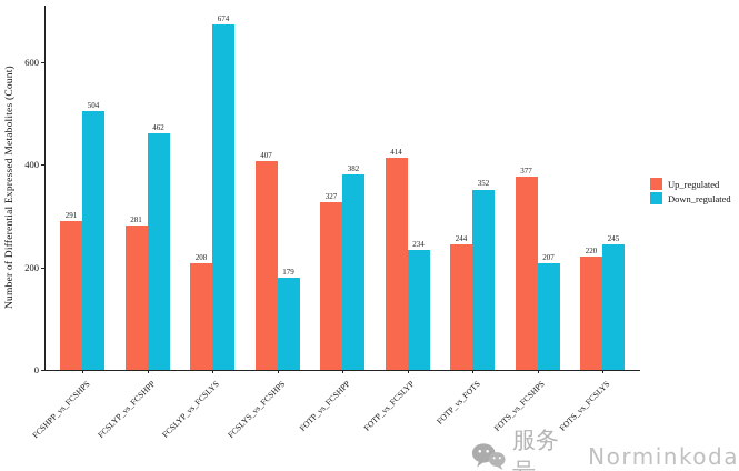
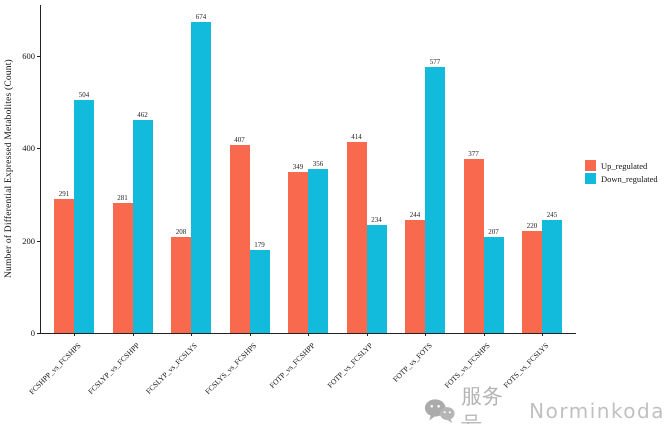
Up_regulated/FOTP_vs_FCSHPP: 327 -> 349
Down_regulated/FOTP_vs_FCSHPP: 382 -> 356
Down_regulated/FOTP_vs_FOTS: 352 -> 577
